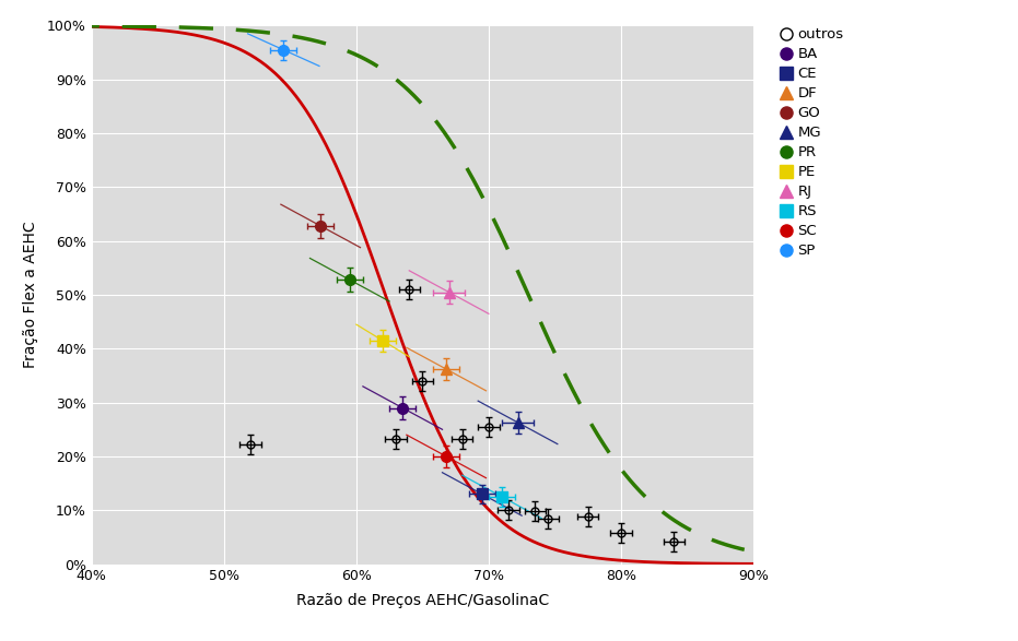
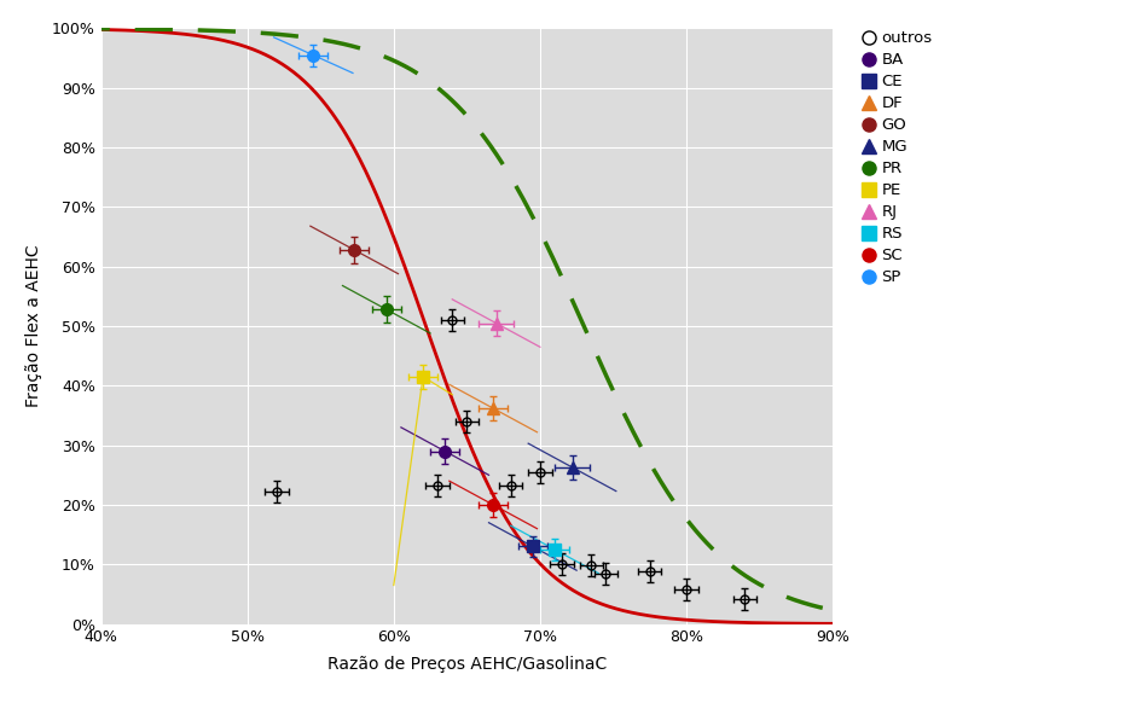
PE/60%: 44.5% -> 6.5%
